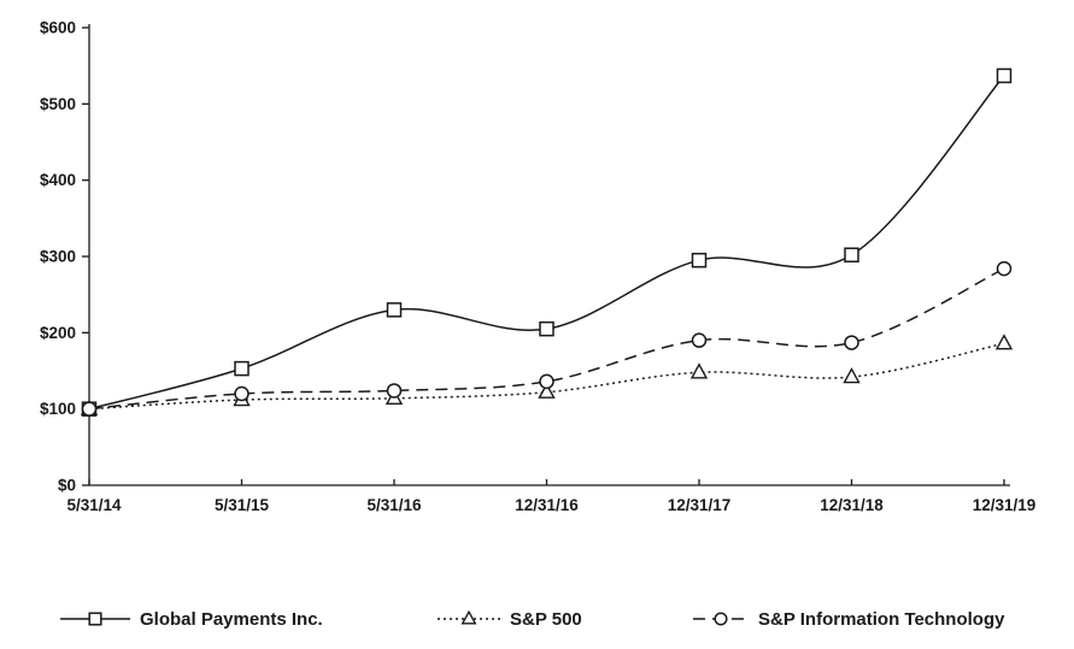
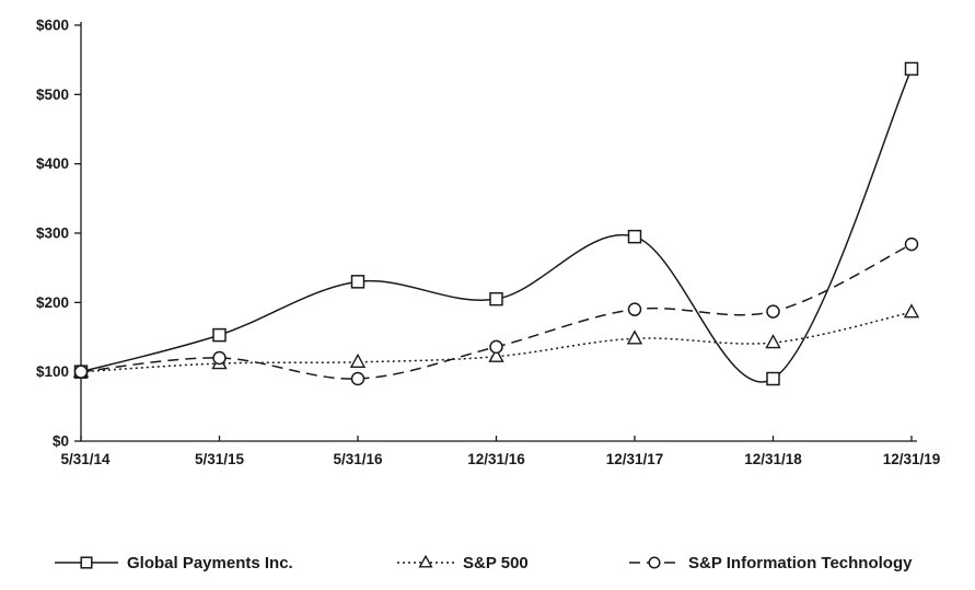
S&P Information Technology/5/31/16: $120 -> $90
Global Payments Inc./12/31/18: $300 -> $90
